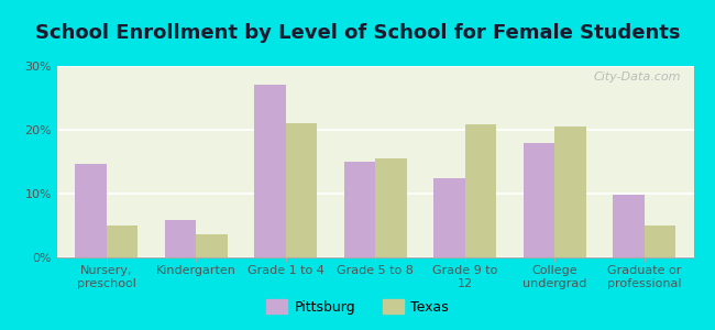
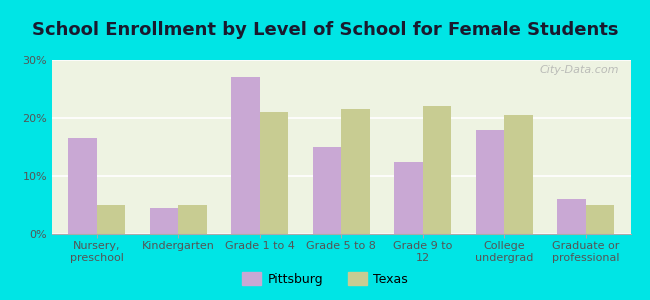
Pittsburg/Nursery, preschool: 14.6% -> 16.5%
Pittsburg/Kindergarten: 5.8% -> 4.5%
Texas/Kindergarten: 3.6% -> 5.0%
Texas/Grade 5 to 8: 15.6% -> 21.5%
Texas/Grade 9 to 12: 20.8% -> 22.0%
Pittsburg/Graduate or professional: 9.8% -> 6.0%
